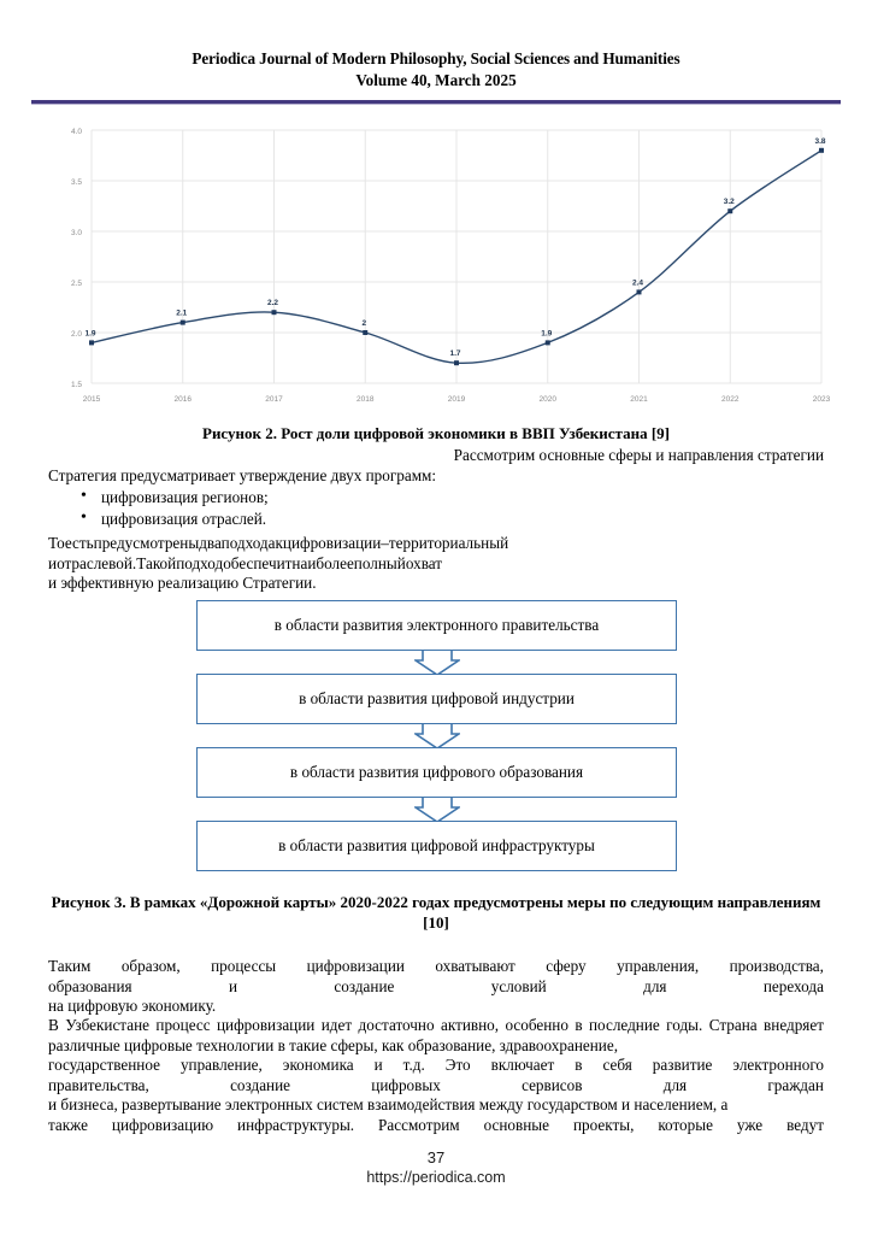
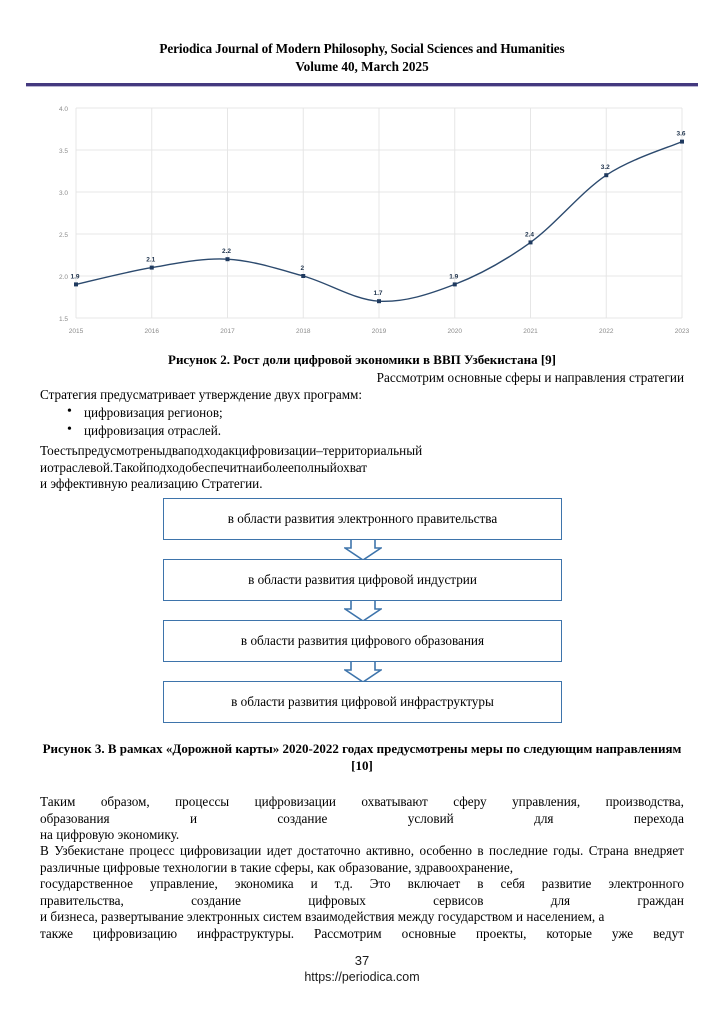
2023: 3.8 -> 3.6
